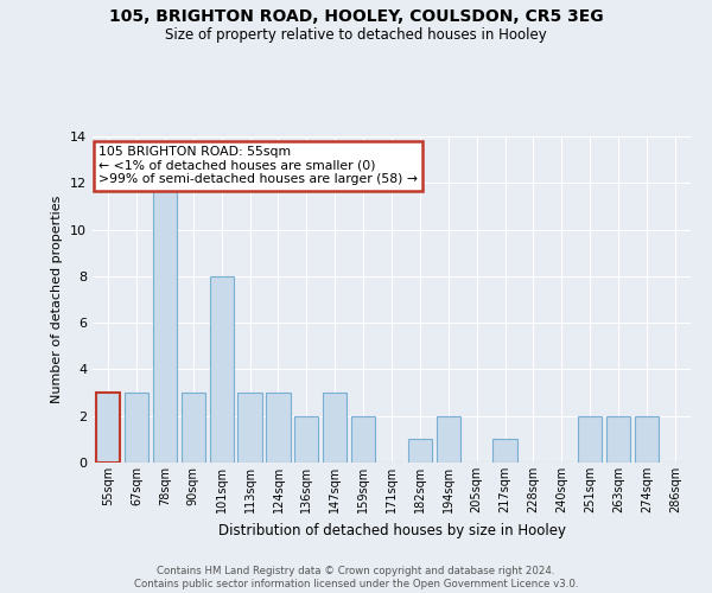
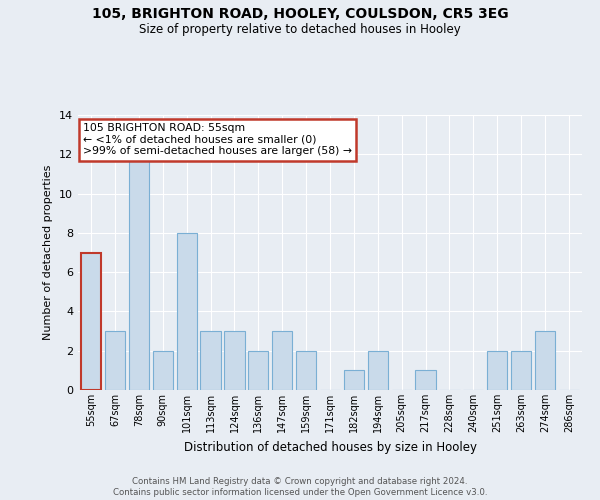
55sqm: 3 -> 7
90sqm: 3 -> 2
274sqm: 2 -> 3
